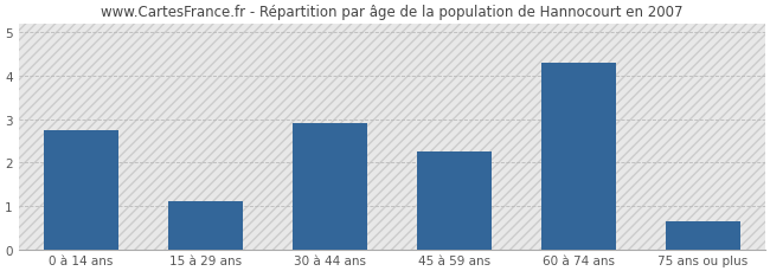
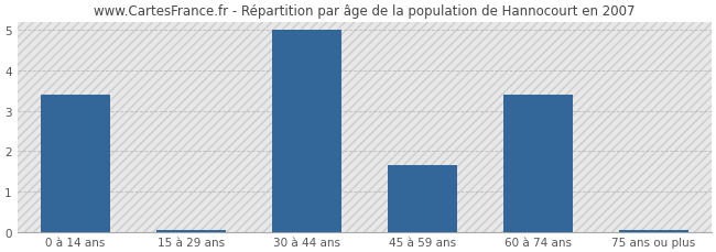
0 à 14 ans: 2.75 -> 3.40
15 à 29 ans: 1.10 -> 0.05
30 à 44 ans: 2.90 -> 5.00
45 à 59 ans: 2.25 -> 1.65
60 à 74 ans: 4.30 -> 3.40
75 ans ou plus: 0.65 -> 0.05
